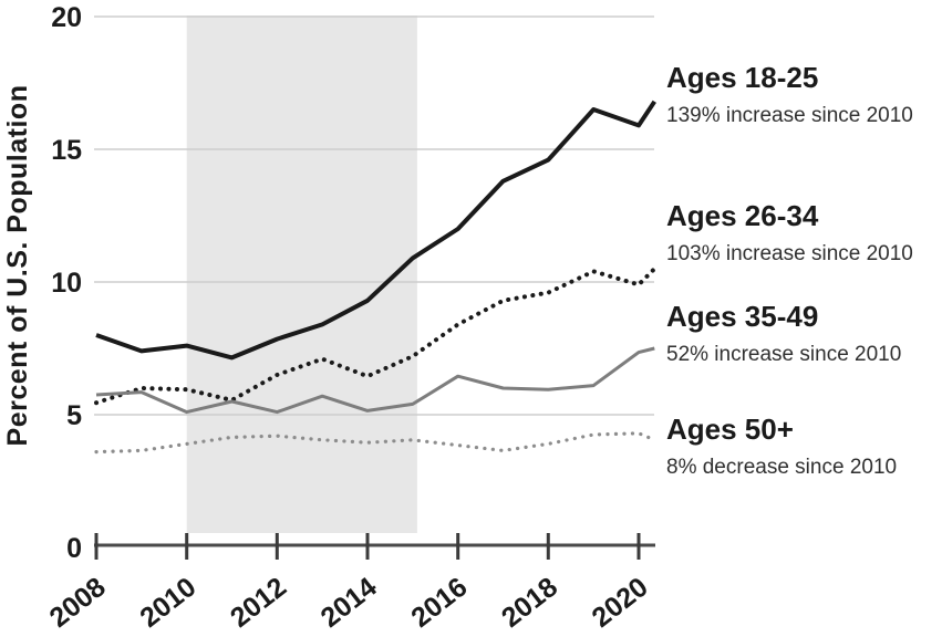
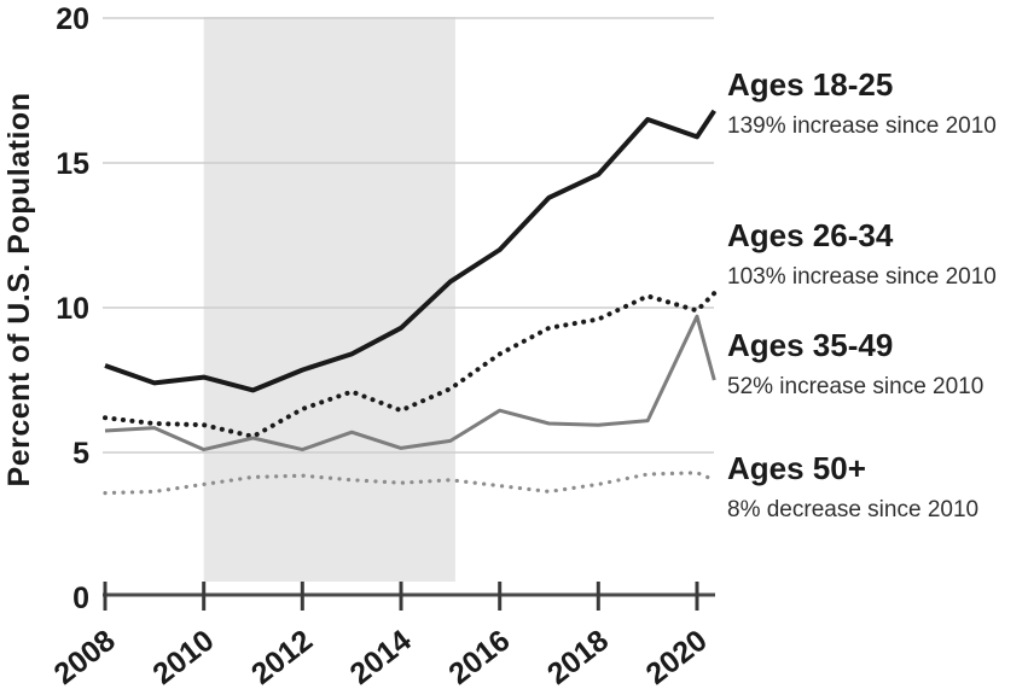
Ages 26-34/2008: 5.5 -> 6.2
Ages 35-49/2020: 7.3 -> 9.7
